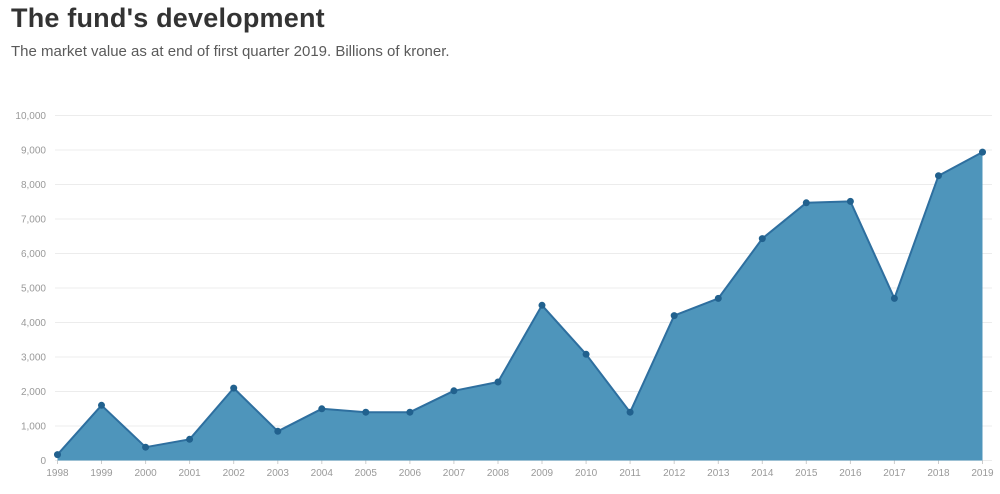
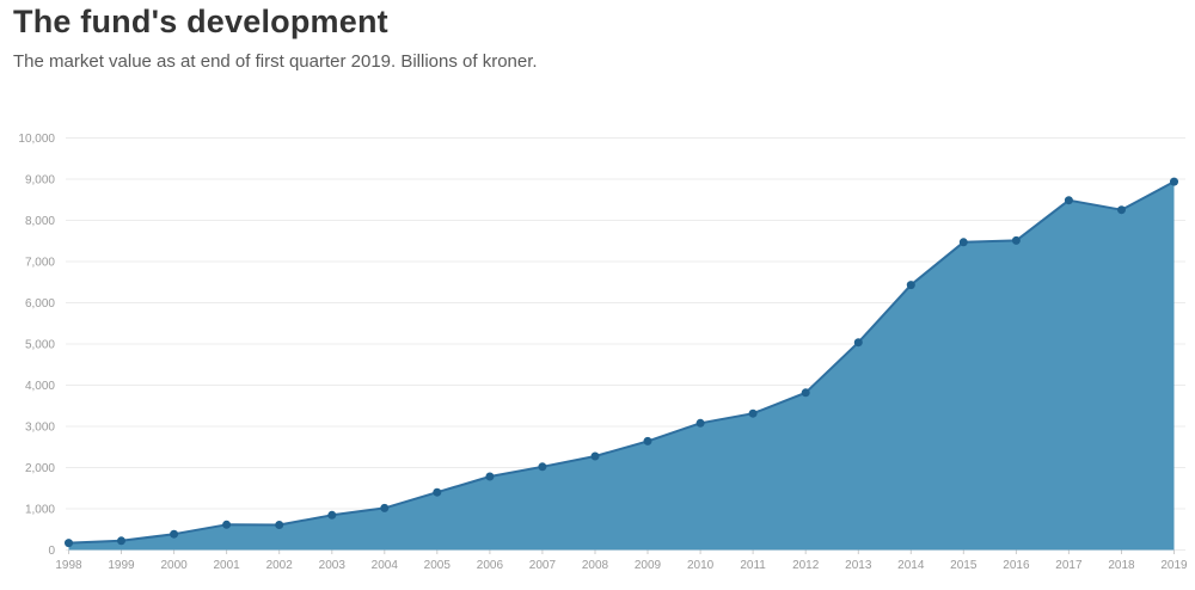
1999: 1600 -> 200
2002: 2100 -> 600
2004: 1500 -> 1000
2006: 1400 -> 1800
2009: 4500 -> 2600
2011: 1400 -> 3300
2012: 4200 -> 3800
2013: 4700 -> 5000
2017: 4700 -> 8500
